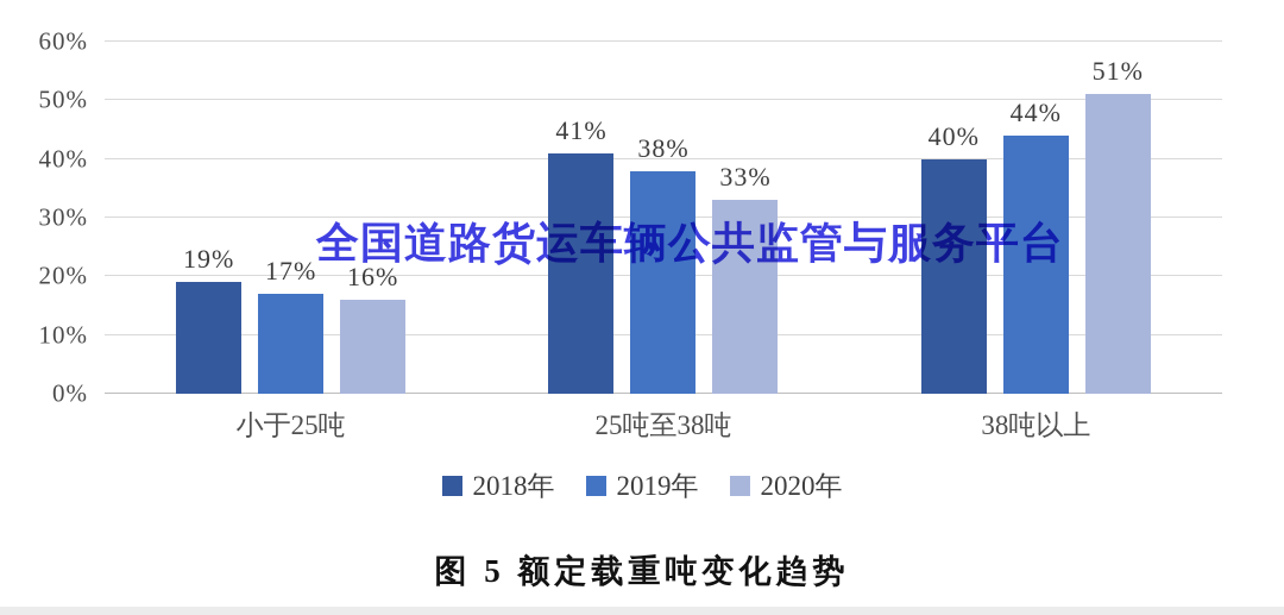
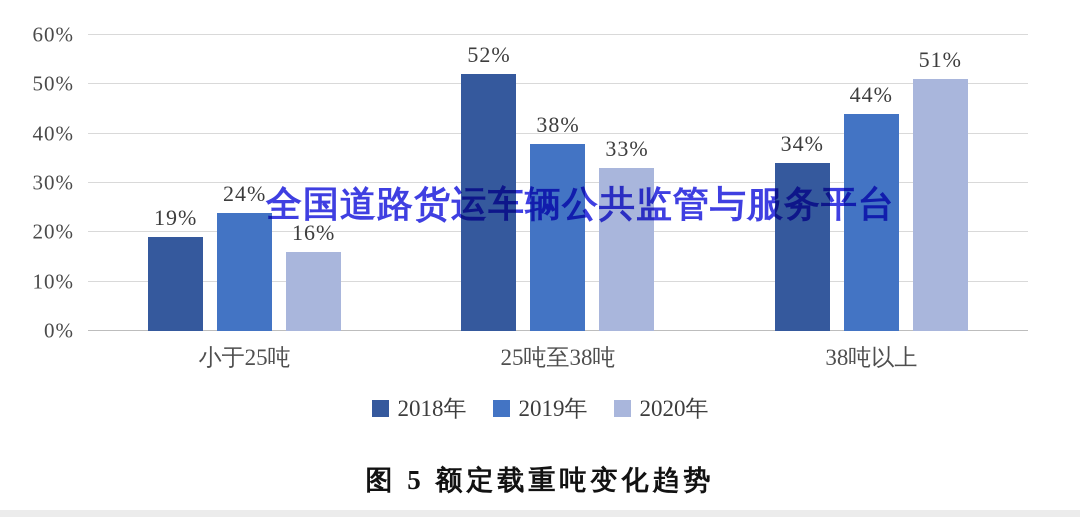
2019年/小于25吨: 17% -> 24%
2018年/25吨至38吨: 41% -> 52%
2018年/38吨以上: 40% -> 34%
